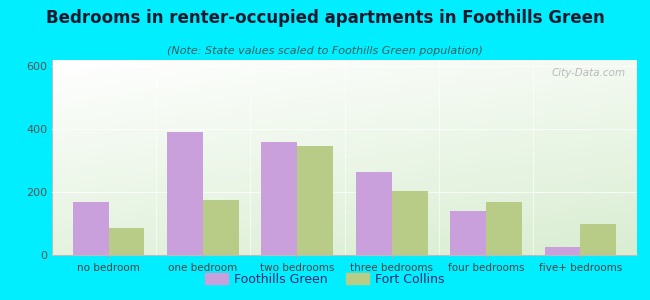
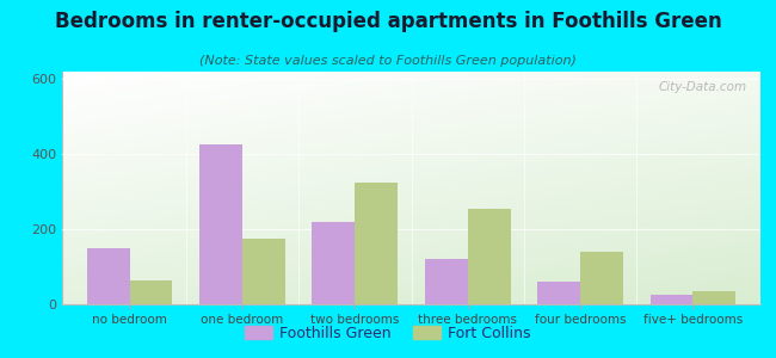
Foothills Green/no bedroom: 170 -> 150
Fort Collins/no bedroom: 85 -> 65
Foothills Green/one bedroom: 390 -> 425
Foothills Green/two bedrooms: 360 -> 220
Fort Collins/two bedrooms: 345 -> 325
Foothills Green/three bedrooms: 265 -> 120
Fort Collins/three bedrooms: 205 -> 255
Foothills Green/four bedrooms: 140 -> 60
Fort Collins/four bedrooms: 170 -> 140
Fort Collins/five+ bedrooms: 100 -> 35
